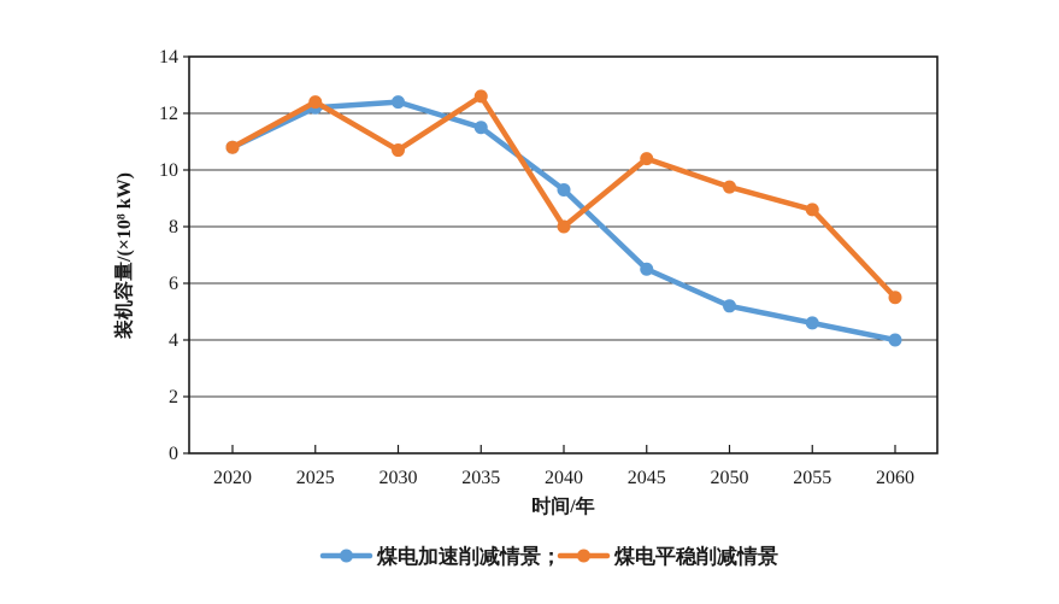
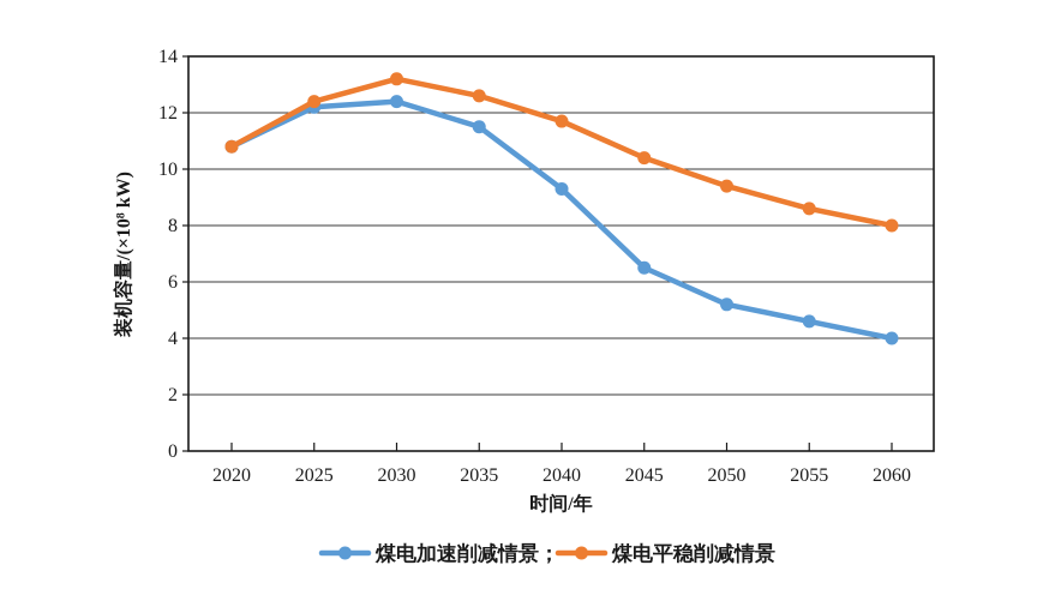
煤电平稳削减情景/2030: 10.7 -> 13.2
煤电平稳削减情景/2040: 8.0 -> 11.7
煤电平稳削减情景/2060: 5.5 -> 8.0
